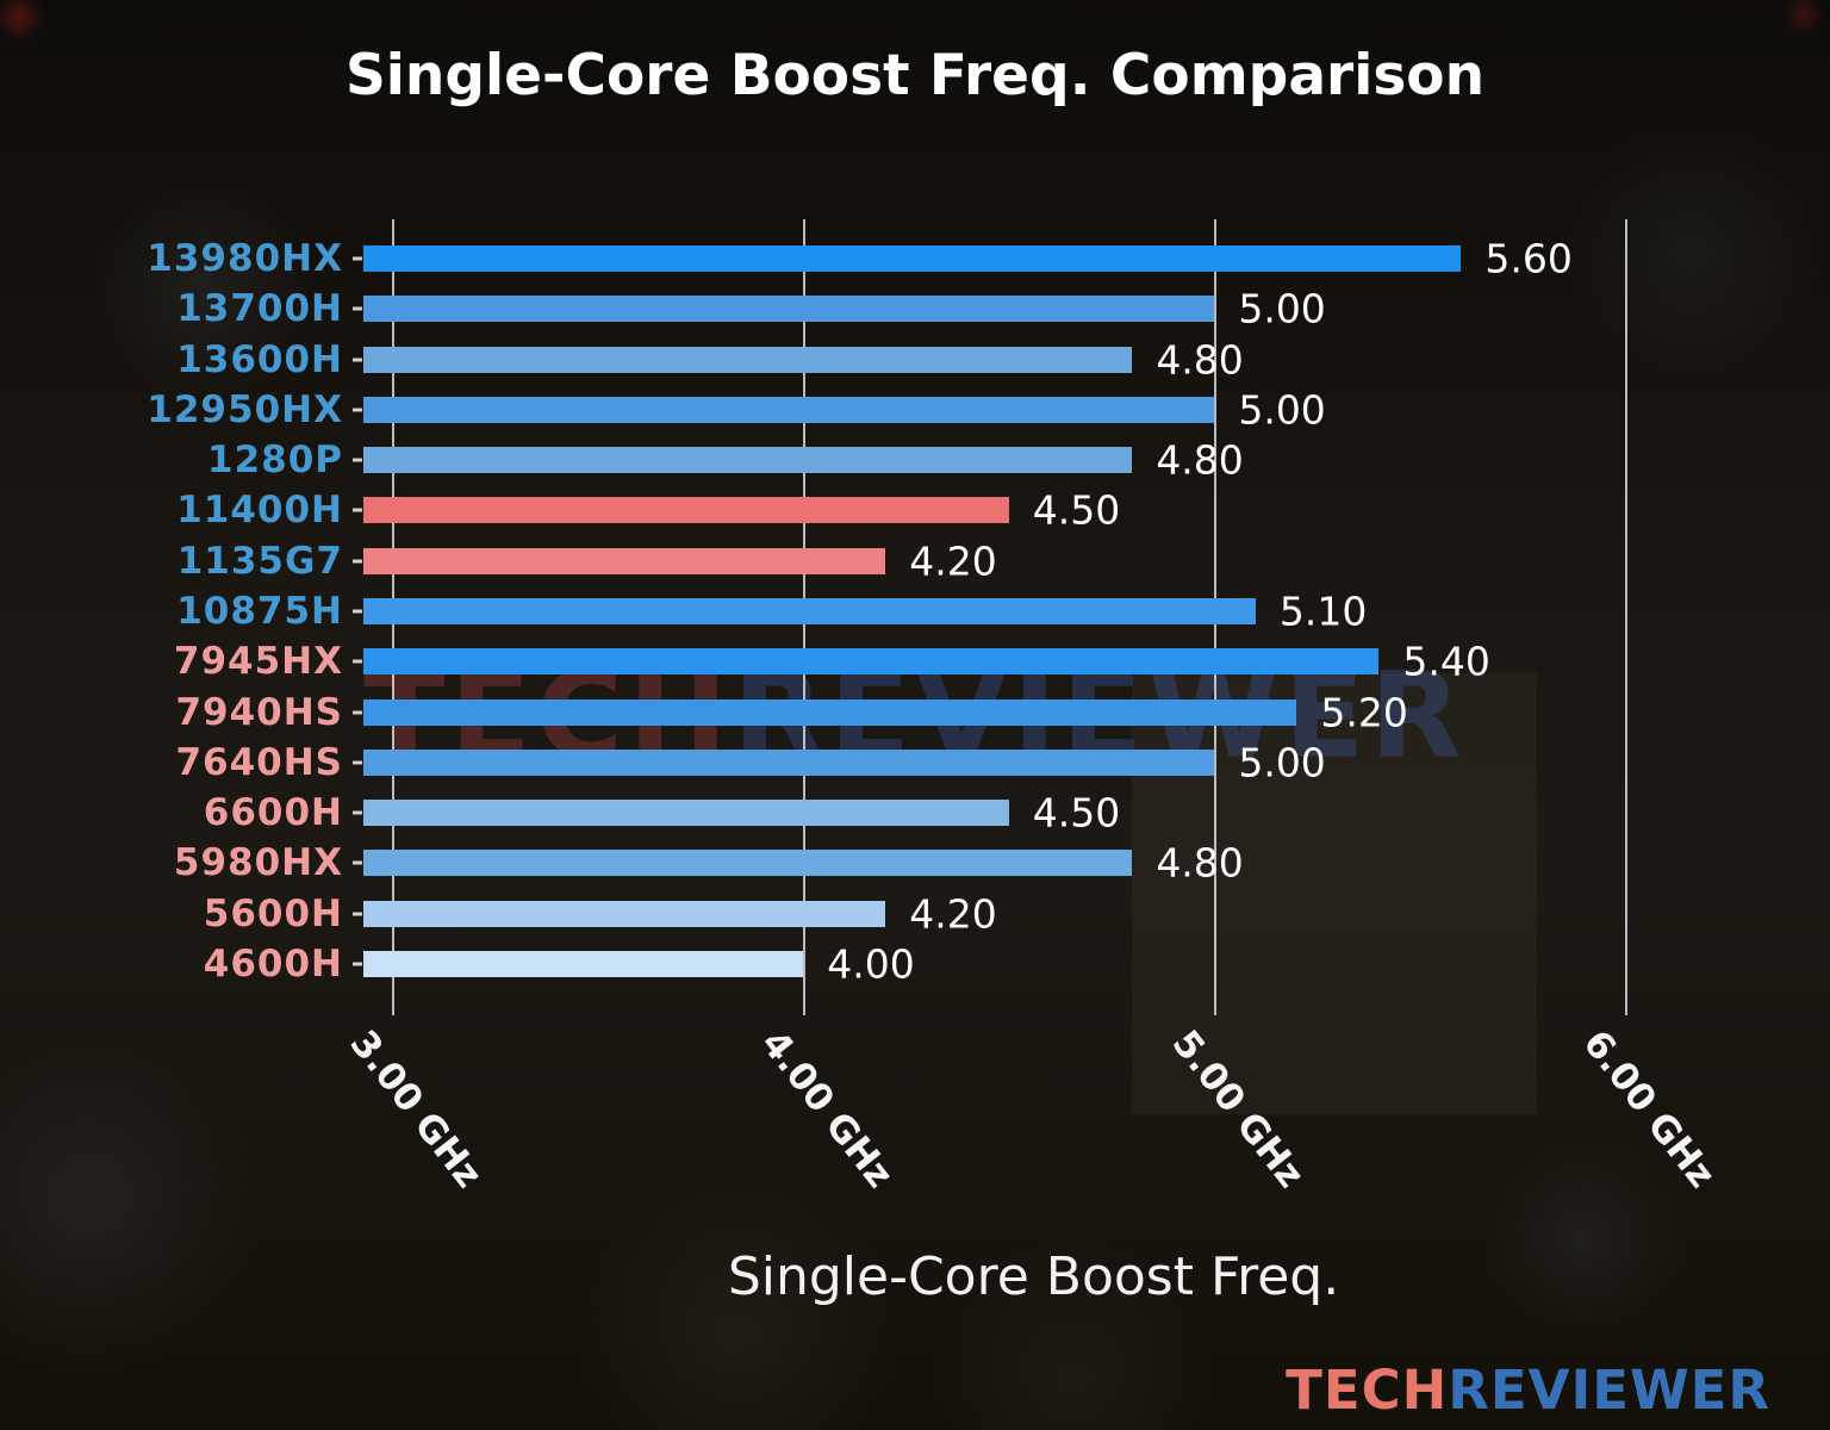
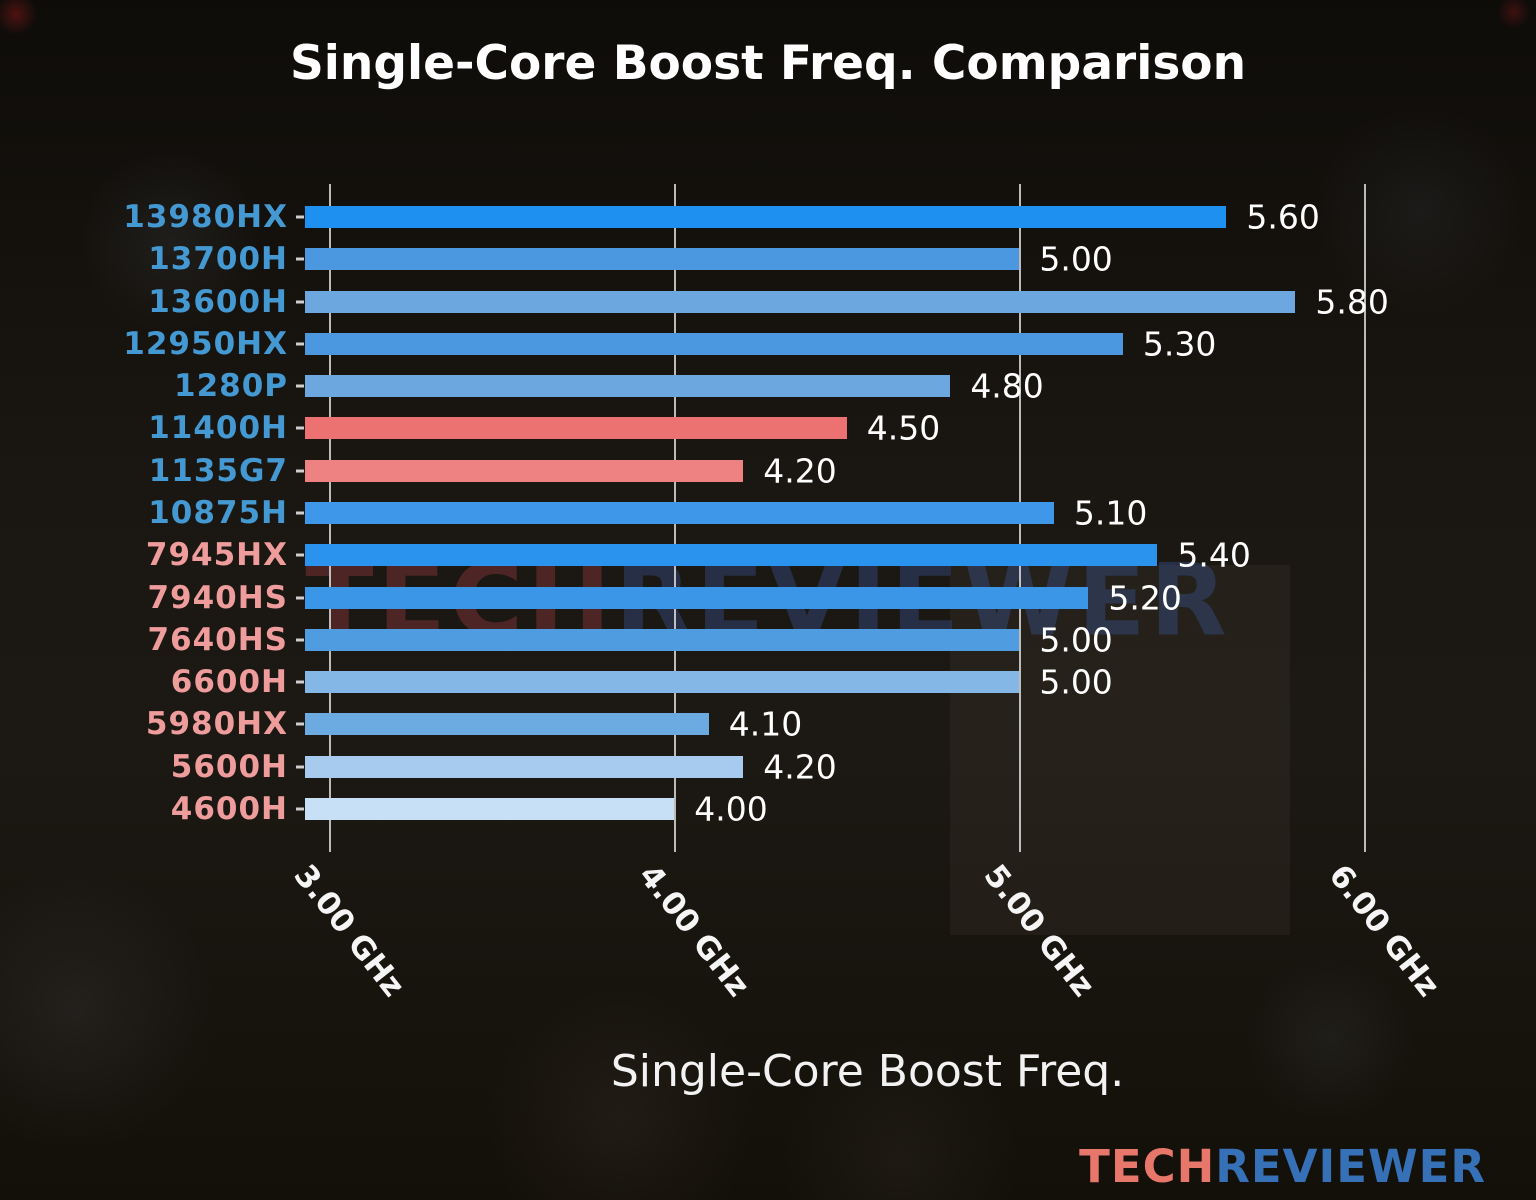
13600H: 4.80 -> 5.80
12950HX: 5.00 -> 5.30
6600H: 4.50 -> 5.00
5980HX: 4.80 -> 4.10
